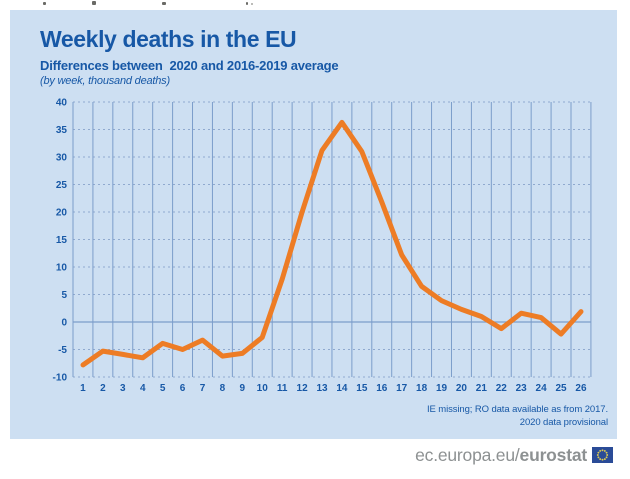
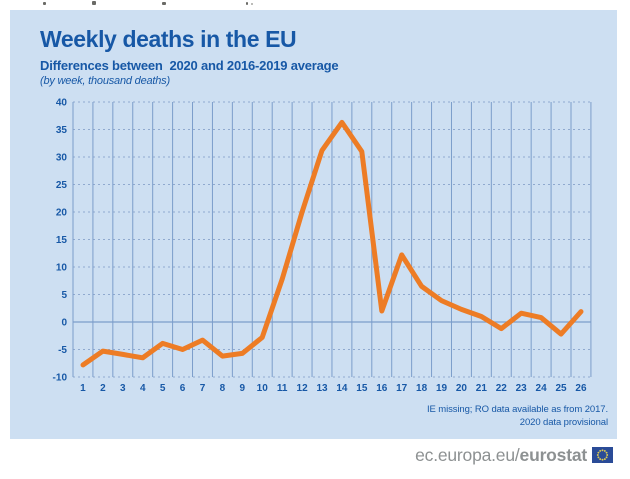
16: 22 -> 2
